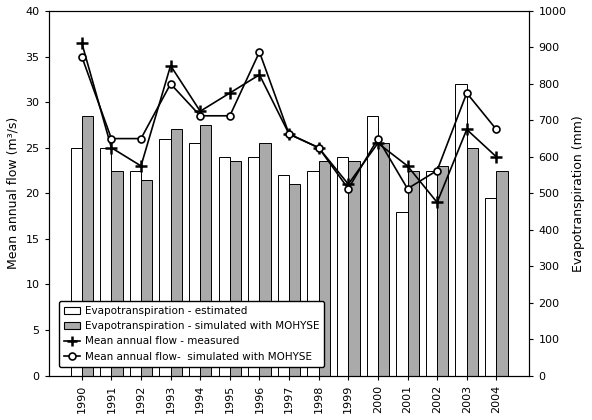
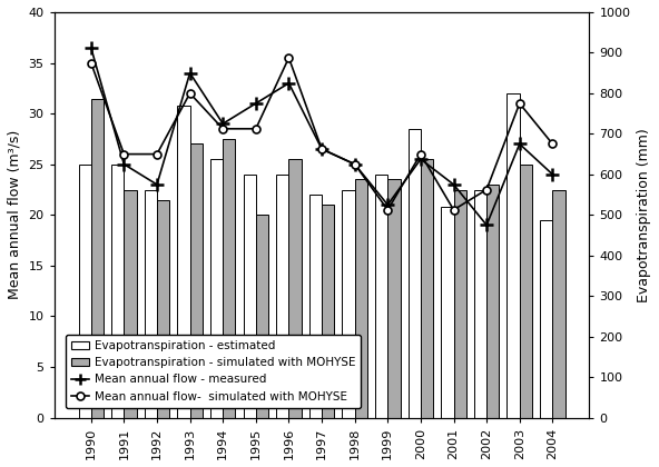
Evapotranspiration - simulated with MOHYSE/1990: 28.5 -> 31.4
Evapotranspiration - estimated/1993: 26.0 -> 30.8
Evapotranspiration - simulated with MOHYSE/1995: 23.5 -> 20.0
Evapotranspiration - estimated/2001: 18.0 -> 20.8
